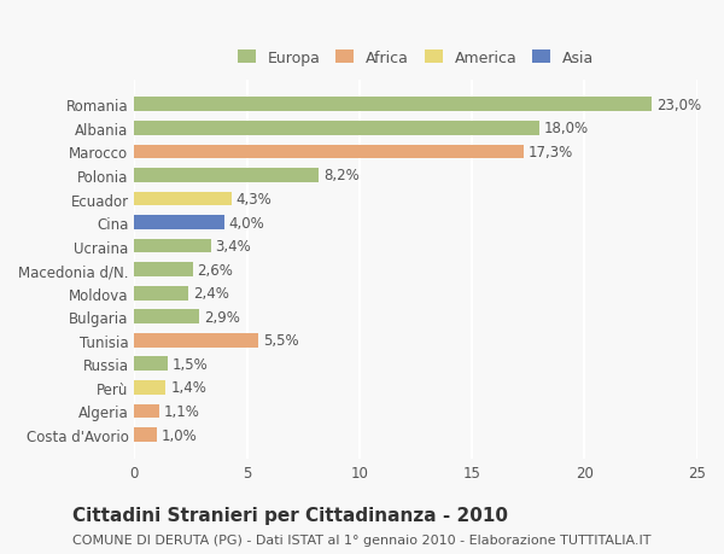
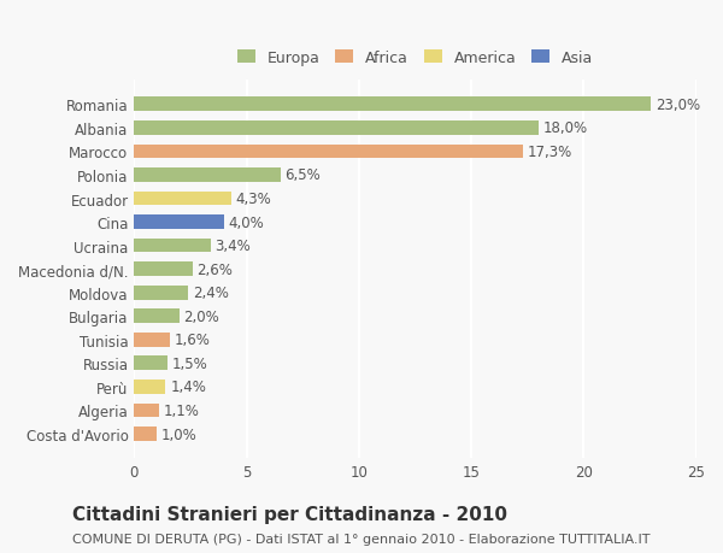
Polonia: 8,2% -> 6,5%
Bulgaria: 2,9% -> 2,0%
Tunisia: 5,5% -> 1,6%
